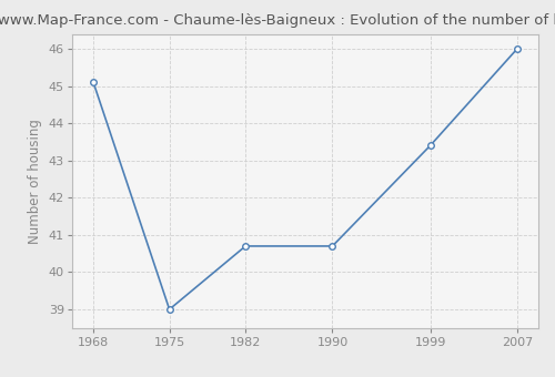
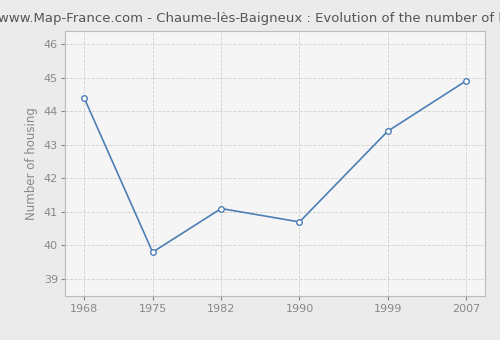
1968: 45.1 -> 44.4
1975: 39.0 -> 39.8
1982: 40.7 -> 41.1
2007: 46.0 -> 44.9
